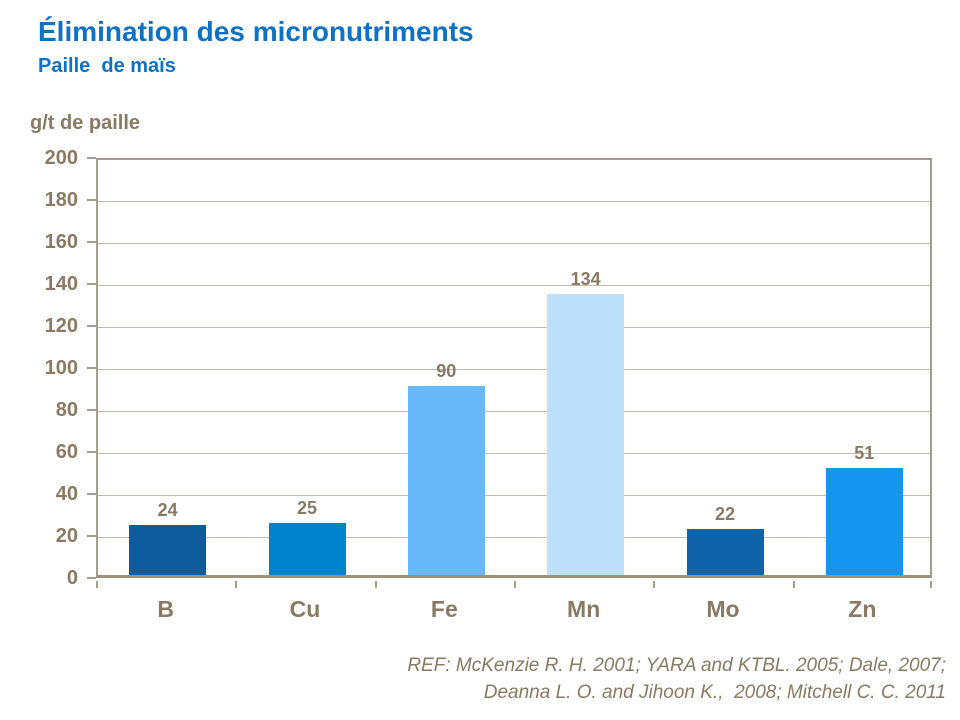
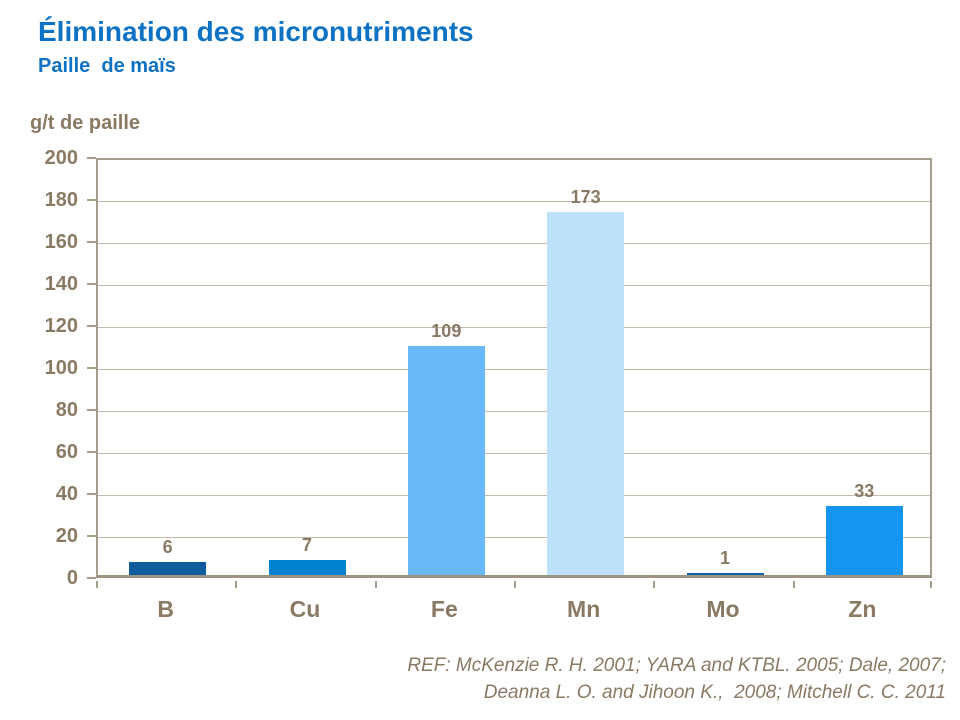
B: 24 -> 6
Cu: 25 -> 7
Fe: 90 -> 109
Mn: 134 -> 173
Mo: 22 -> 1
Zn: 51 -> 33
